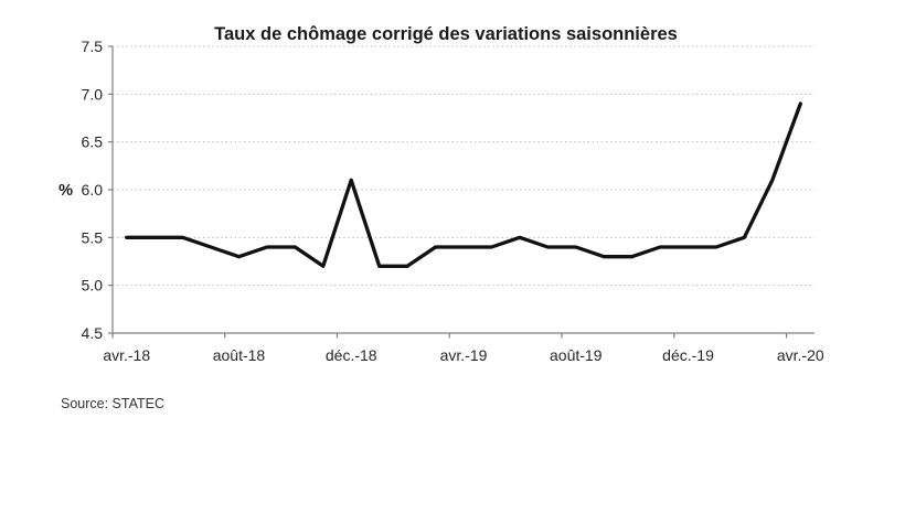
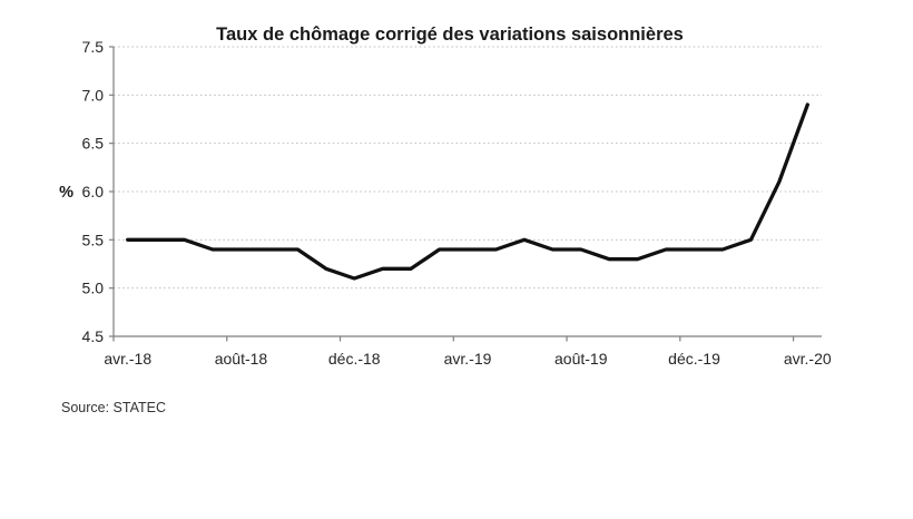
août-18: 5.3 -> 5.4
déc.-18: 6.1 -> 5.1
